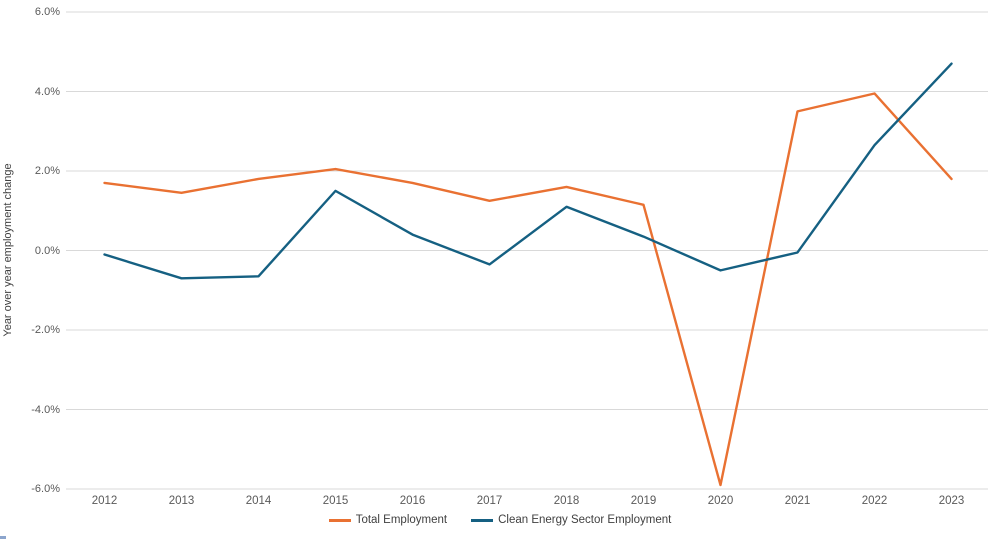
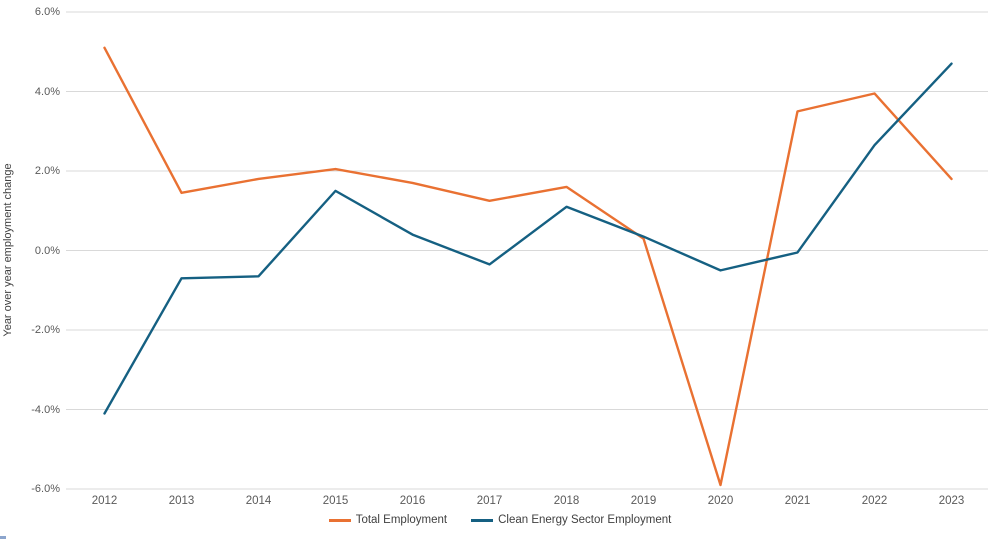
Total Employment/2012: 1.7% -> 5.1%
Clean Energy Sector Employment/2012: -0.1% -> -4.1%
Total Employment/2019: 1.1% -> 0.3%
